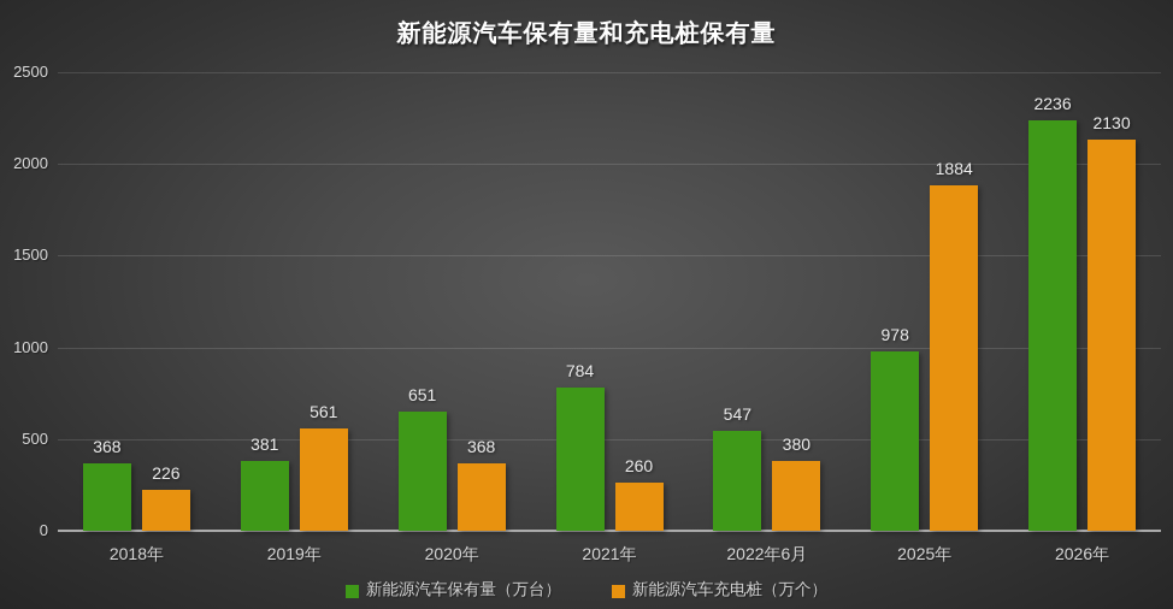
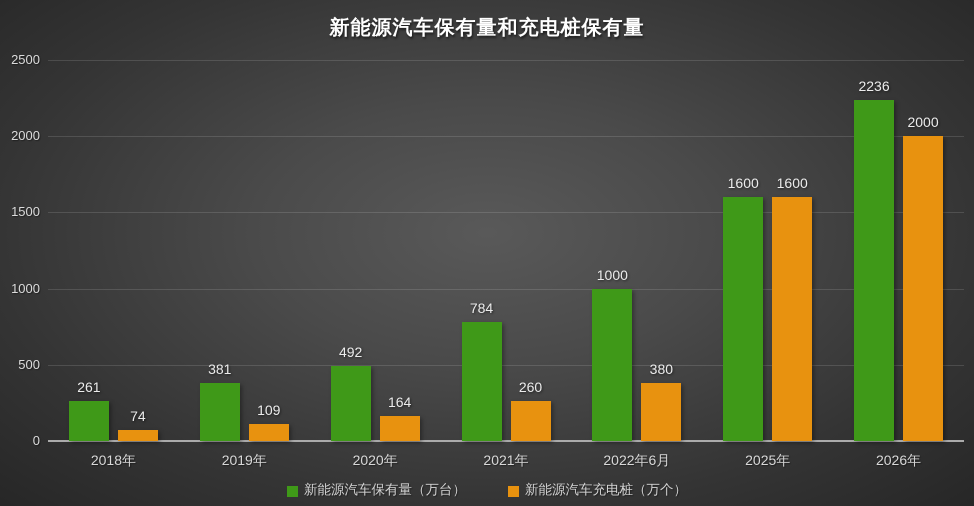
新能源汽车保有量（万台）/2018年: 368 -> 261
新能源汽车充电桩（万个）/2018年: 226 -> 74
新能源汽车充电桩（万个）/2019年: 561 -> 109
新能源汽车保有量（万台）/2020年: 651 -> 492
新能源汽车充电桩（万个）/2020年: 368 -> 164
新能源汽车保有量（万台）/2022年6月: 547 -> 1000
新能源汽车保有量（万台）/2025年: 978 -> 1600
新能源汽车充电桩（万个）/2025年: 1884 -> 1600
新能源汽车充电桩（万个）/2026年: 2130 -> 2000
